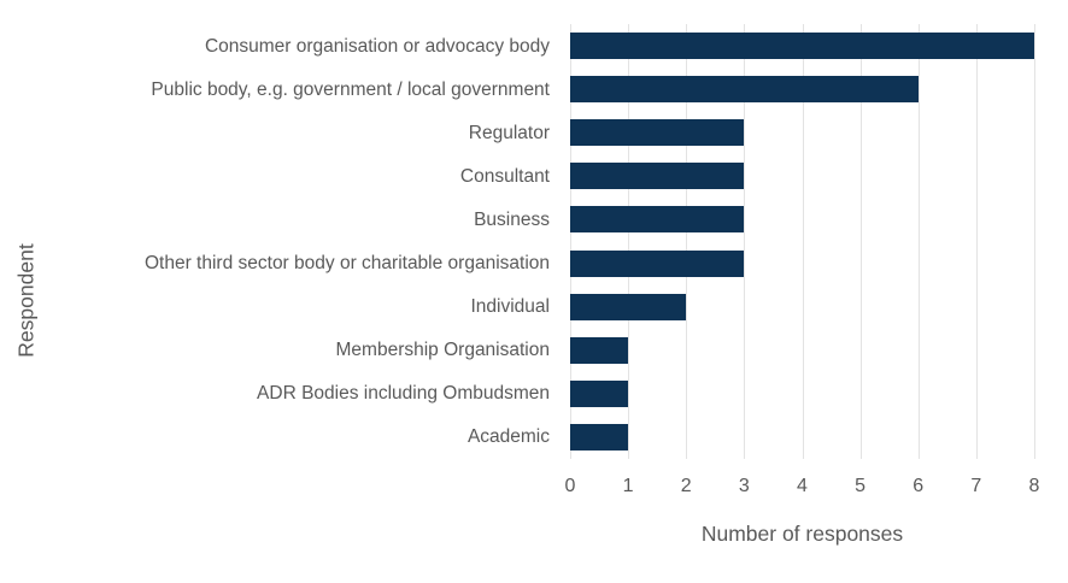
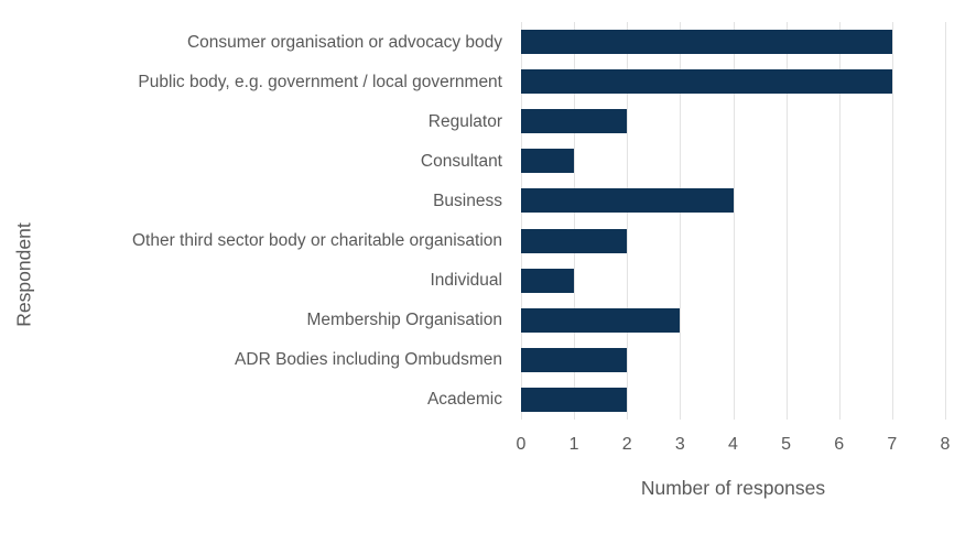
Consumer organisation or advocacy body: 8 -> 7
Public body, e.g. government / local government: 6 -> 7
Regulator: 3 -> 2
Consultant: 3 -> 1
Business: 3 -> 4
Other third sector body or charitable organisation: 3 -> 2
Individual: 2 -> 1
Membership Organisation: 1 -> 3
ADR Bodies including Ombudsmen: 1 -> 2
Academic: 1 -> 2
